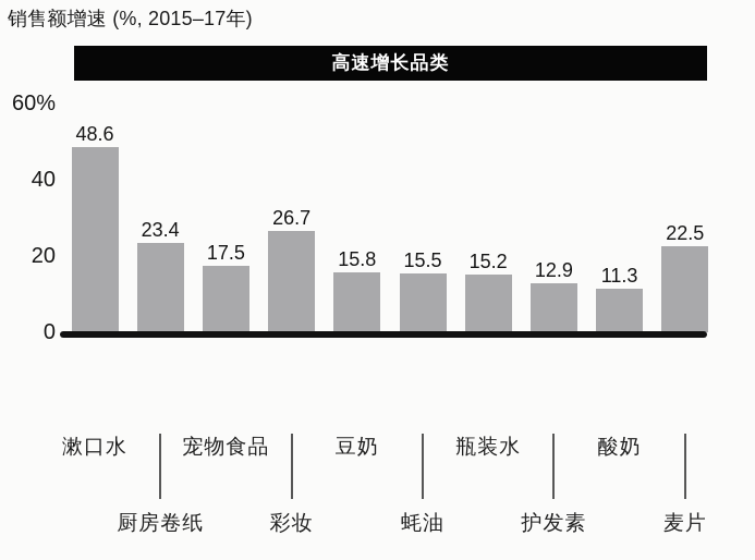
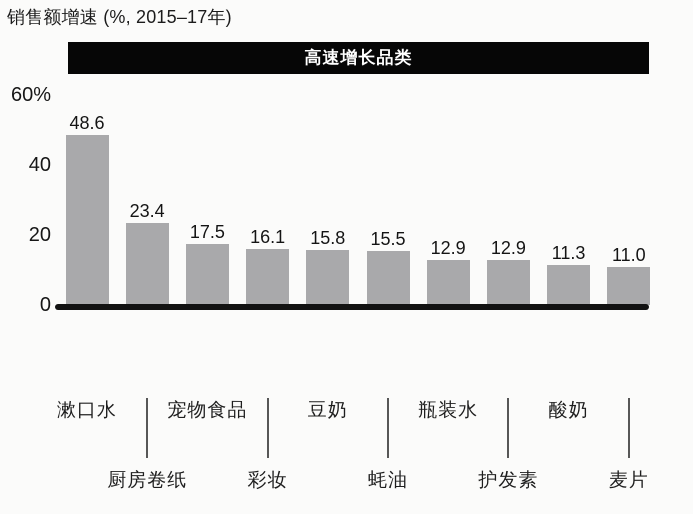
彩妆: 26.7 -> 16.1
瓶装水: 15.2 -> 12.9
麦片: 22.5 -> 11.0
